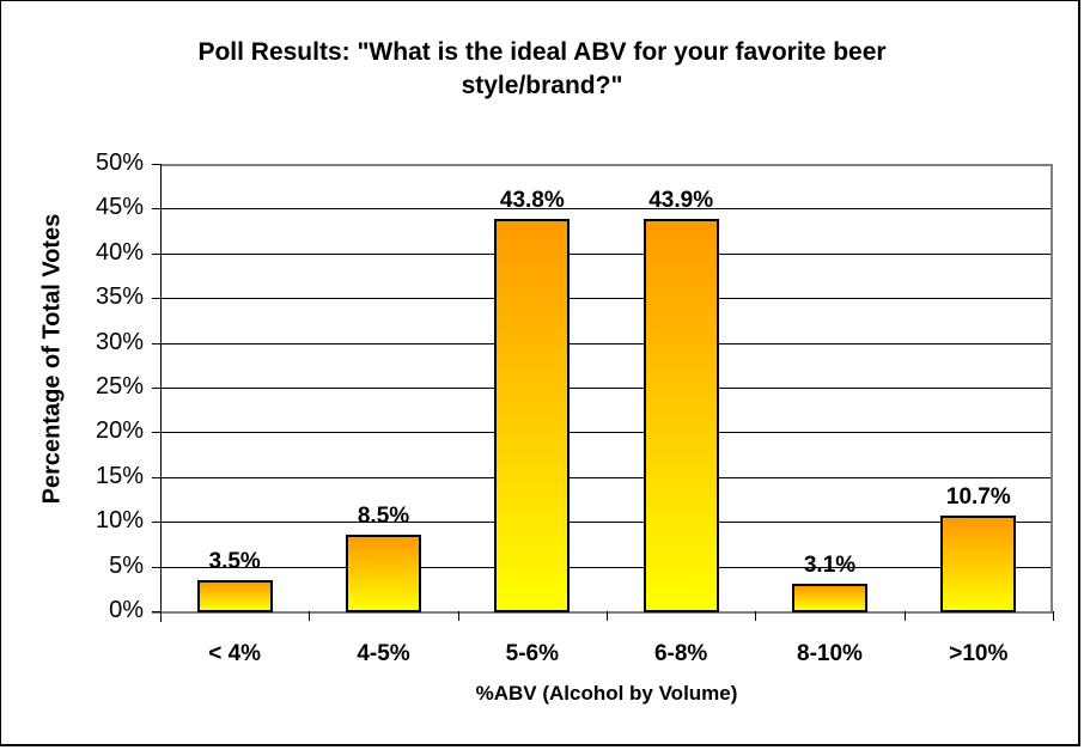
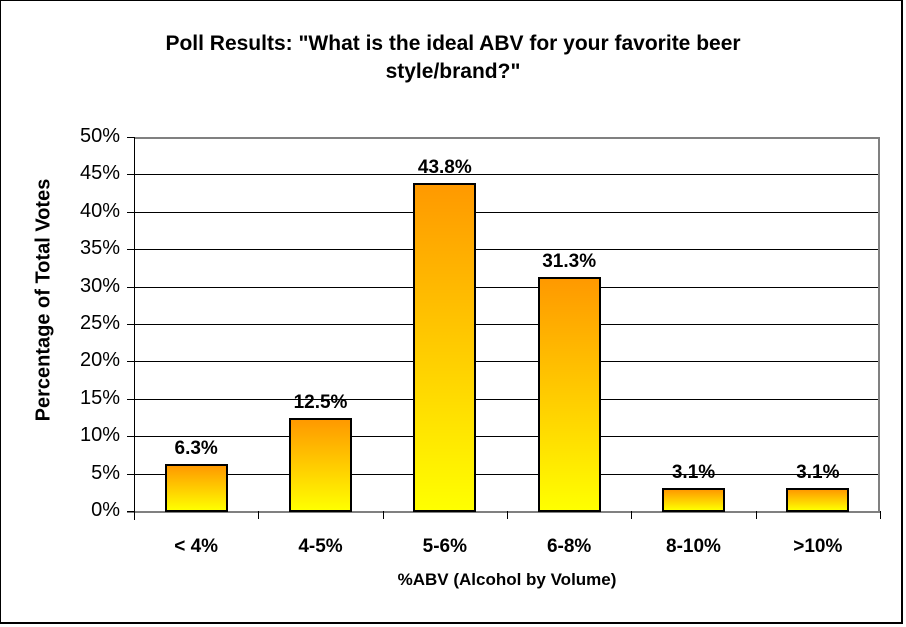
< 4%: 3.5% -> 6.3%
4-5%: 8.5% -> 12.5%
6-8%: 43.9% -> 31.3%
>10%: 10.7% -> 3.1%
